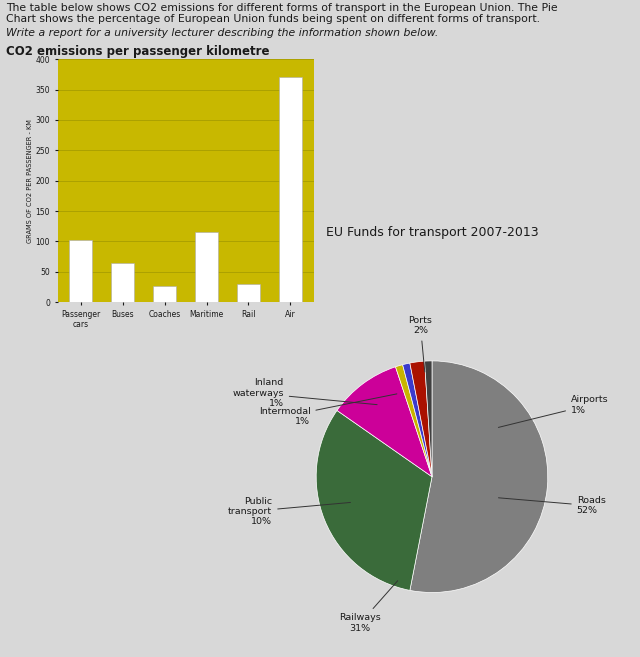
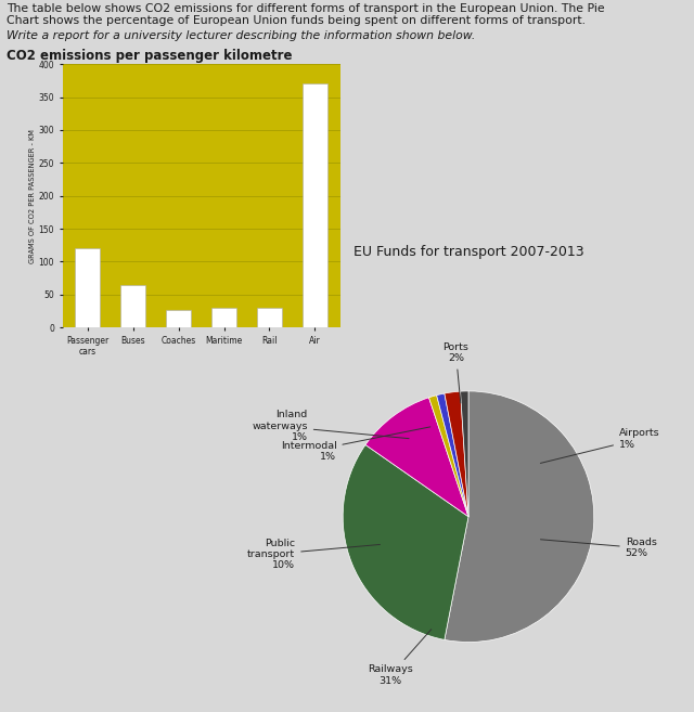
Passenger cars: 102 -> 120
Maritime: 116 -> 30
